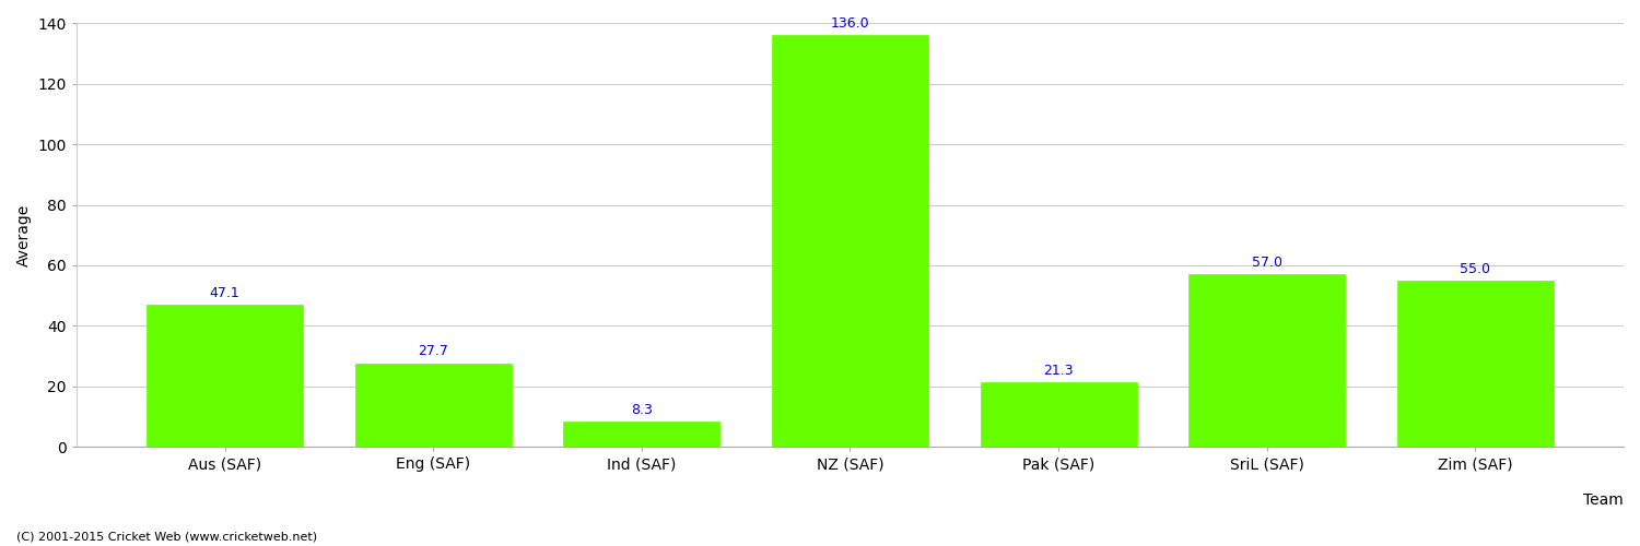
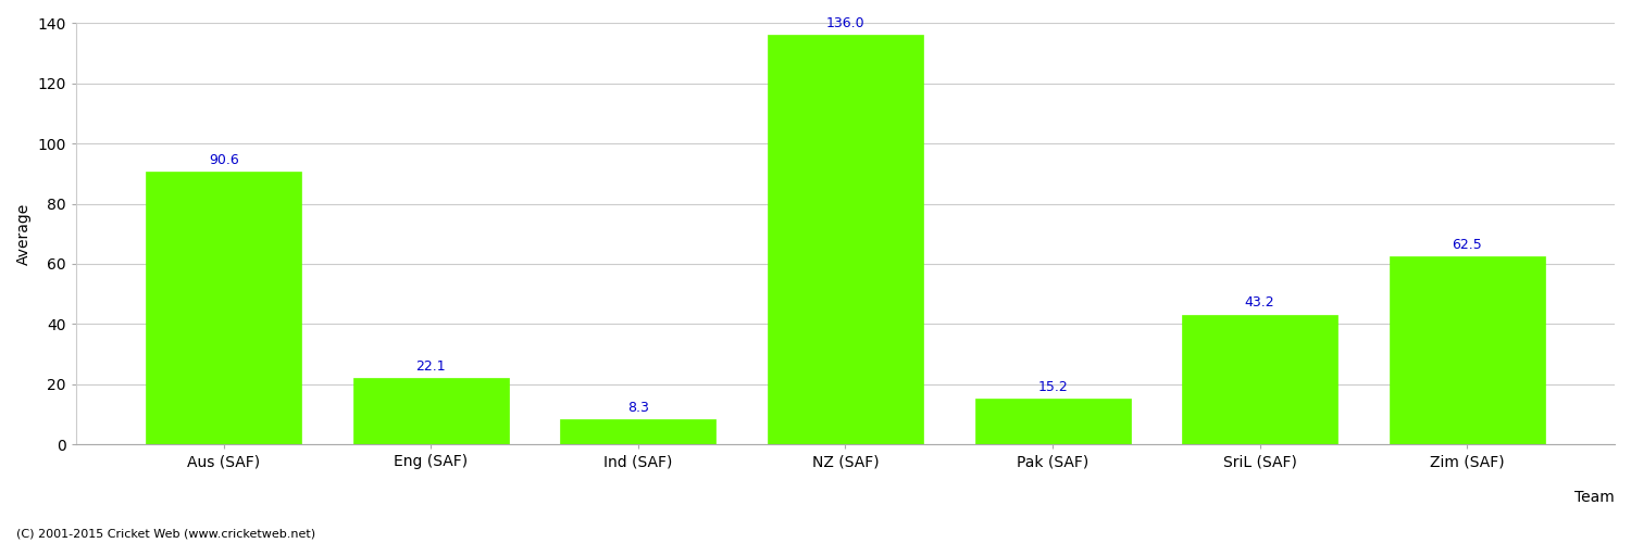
Aus (SAF): 47.1 -> 90.6
Eng (SAF): 27.7 -> 22.1
Pak (SAF): 21.3 -> 15.2
SriL (SAF): 57.0 -> 43.2
Zim (SAF): 55.0 -> 62.5
